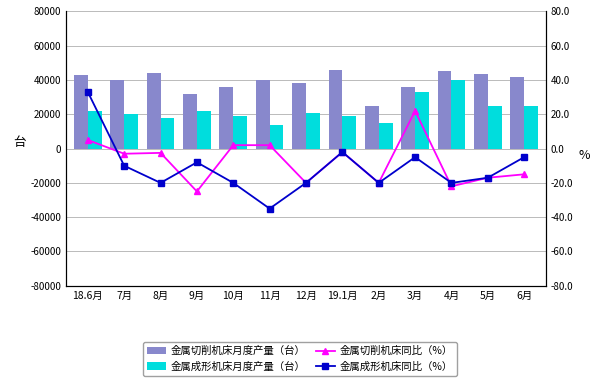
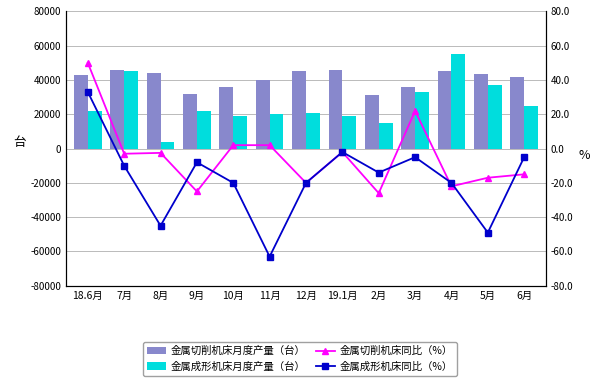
金属切削机床同比（%）/18.6月: 5 -> 50
金属切削机床月度产量（台）/7月: 40000 -> 46000
金属成形机床月度产量（台）/7月: 20000 -> 45000
金属成形机床同比（%）/8月: -20 -> -45
金属成形机床月度产量（台）/8月: 18000 -> 4000
金属成形机床同比（%）/11月: -35 -> -63
金属成形机床月度产量（台）/11月: 14000 -> 20000
金属切削机床月度产量（台）/12月: 38000 -> 45000
金属切削机床月度产量（台）/2月: 25000 -> 31000
金属切削机床同比（%）/2月: -20 -> -26
金属成形机床同比（%）/2月: -20 -> -14
金属成形机床月度产量（台）/4月: 40000 -> 55000
金属成形机床同比（%）/5月: -17 -> -49
金属成形机床月度产量（台）/5月: 25000 -> 37000
